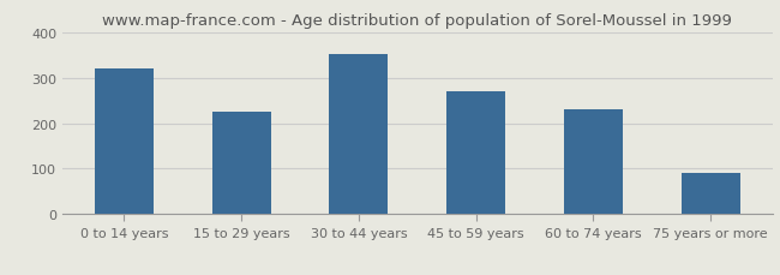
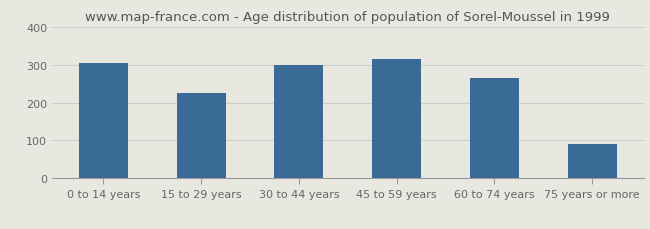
0 to 14 years: 320 -> 305
30 to 44 years: 352 -> 300
45 to 59 years: 270 -> 315
60 to 74 years: 230 -> 265
